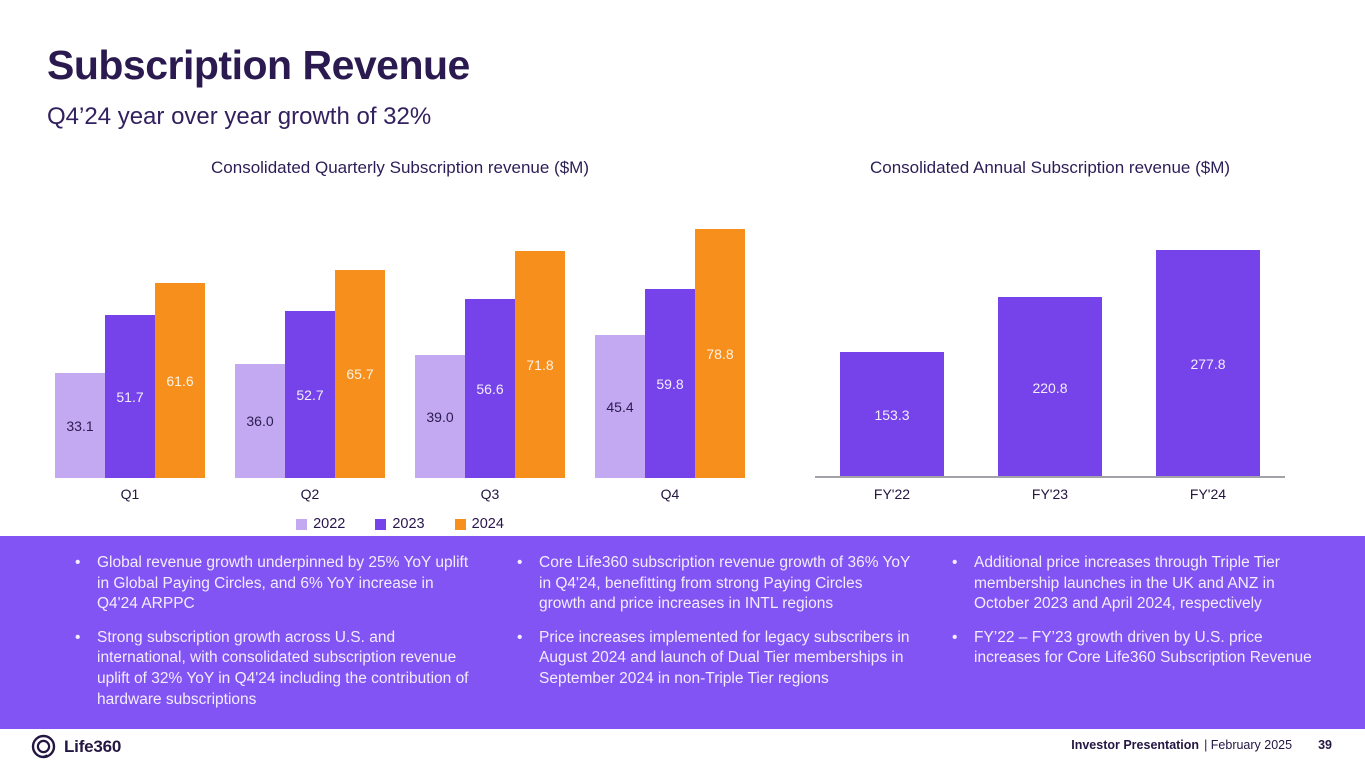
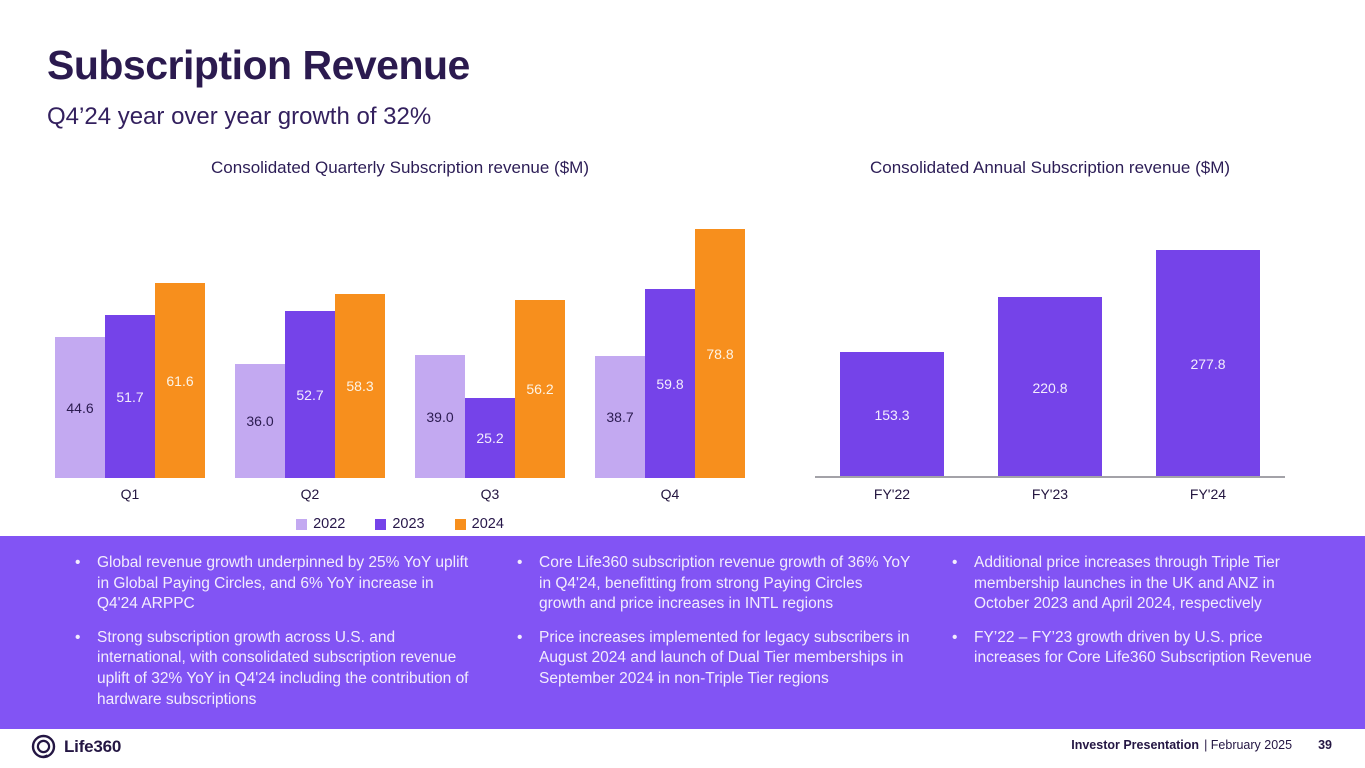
Consolidated Quarterly Subscription revenue ($M)/2022/Q1: 33.1 -> 44.6
Consolidated Quarterly Subscription revenue ($M)/2024/Q2: 65.7 -> 58.3
Consolidated Quarterly Subscription revenue ($M)/2023/Q3: 56.6 -> 25.2
Consolidated Quarterly Subscription revenue ($M)/2024/Q3: 71.8 -> 56.2
Consolidated Quarterly Subscription revenue ($M)/2022/Q4: 45.4 -> 38.7
